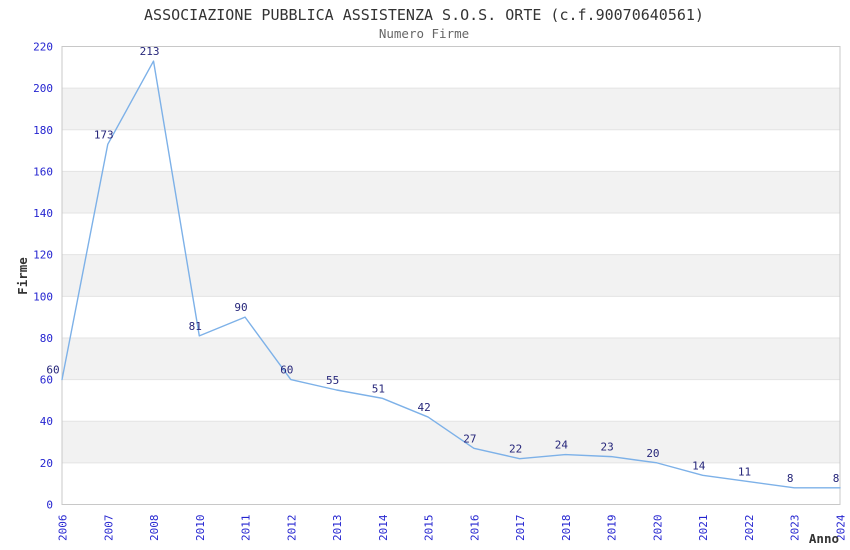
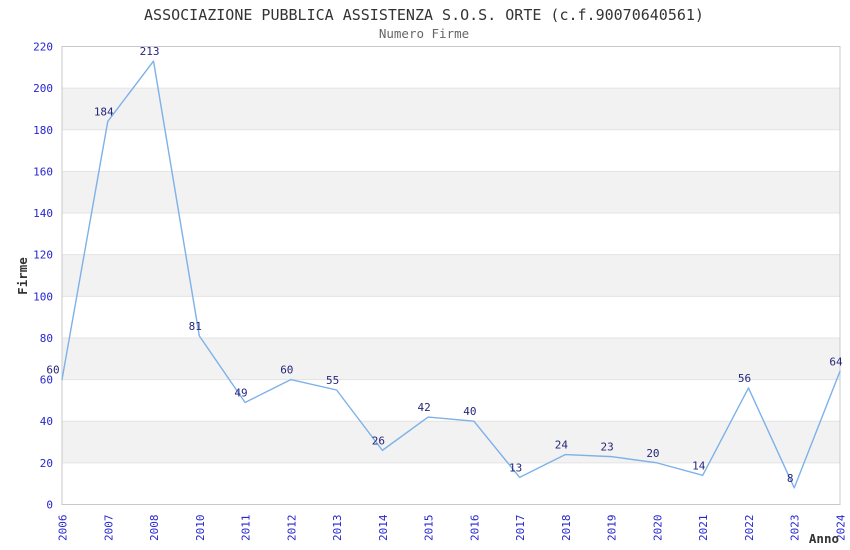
2007: 173 -> 184
2011: 90 -> 49
2014: 51 -> 26
2016: 27 -> 40
2017: 22 -> 13
2022: 11 -> 56
2024: 8 -> 64
